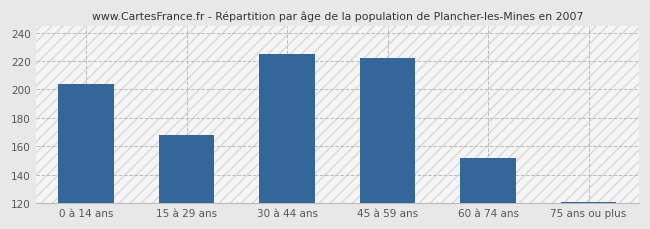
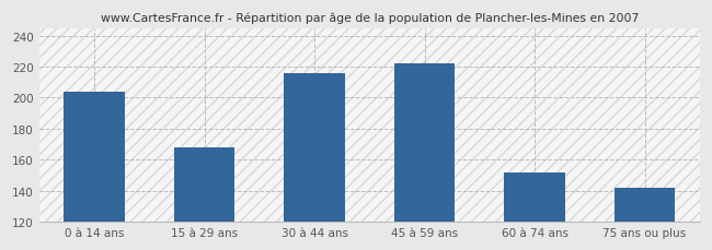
30 à 44 ans: 225 -> 216
75 ans ou plus: 121 -> 142
